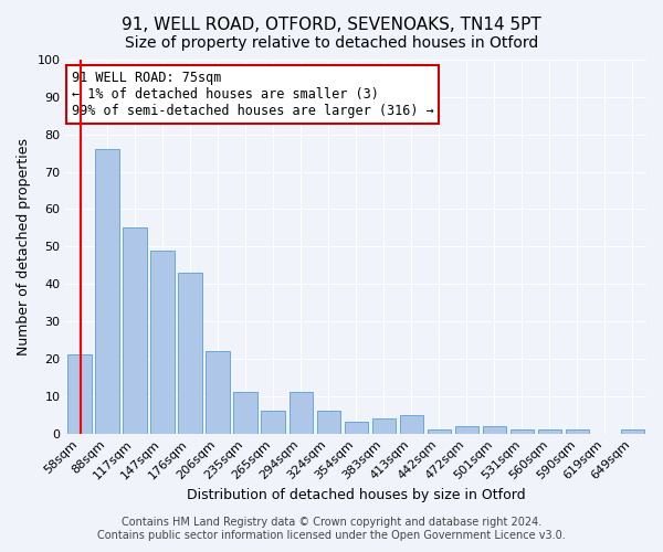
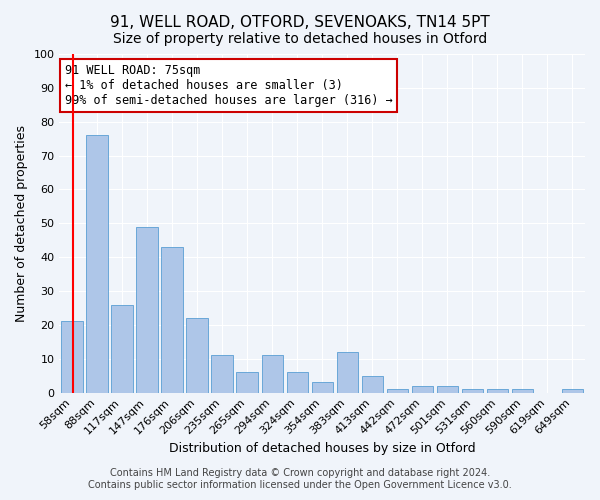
117sqm: 55 -> 26
383sqm: 4 -> 12
